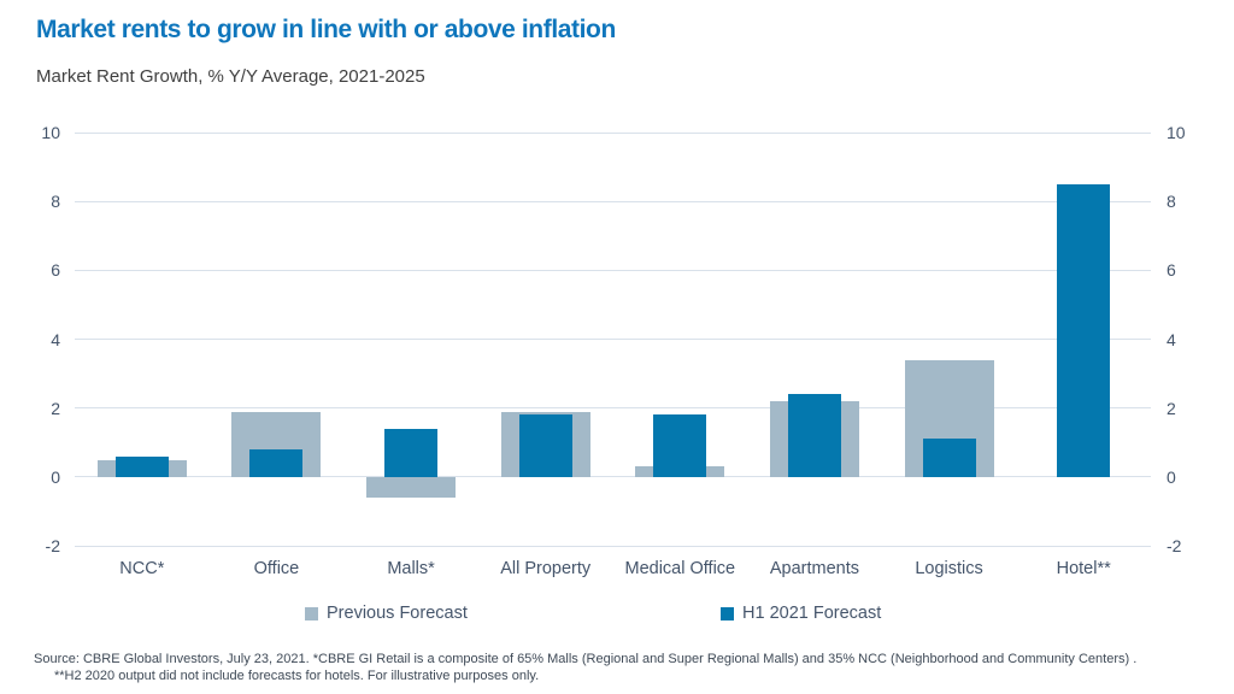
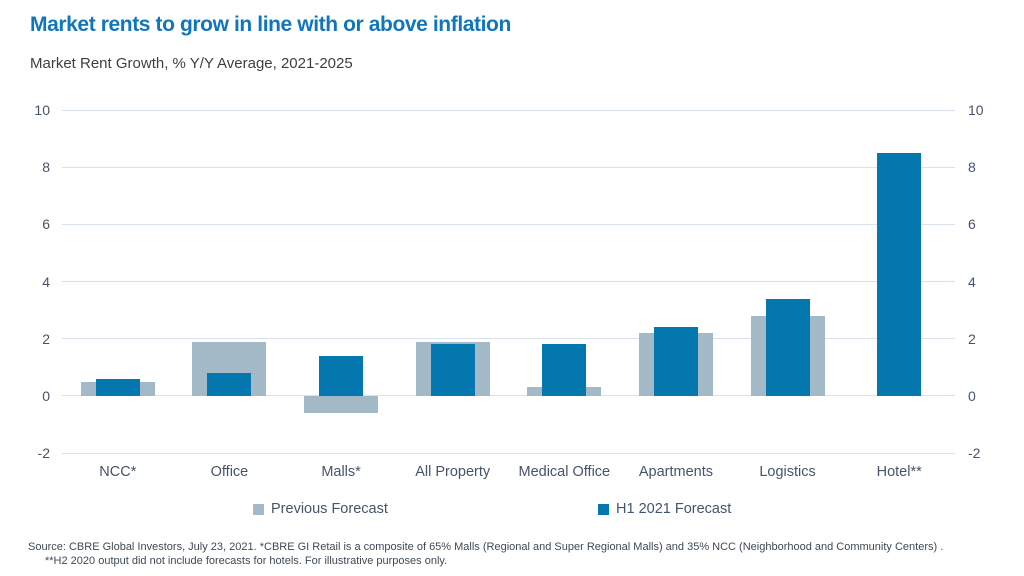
Previous Forecast/Logistics: 3.4 -> 2.8
H1 2021 Forecast/Logistics: 1.1 -> 3.4
